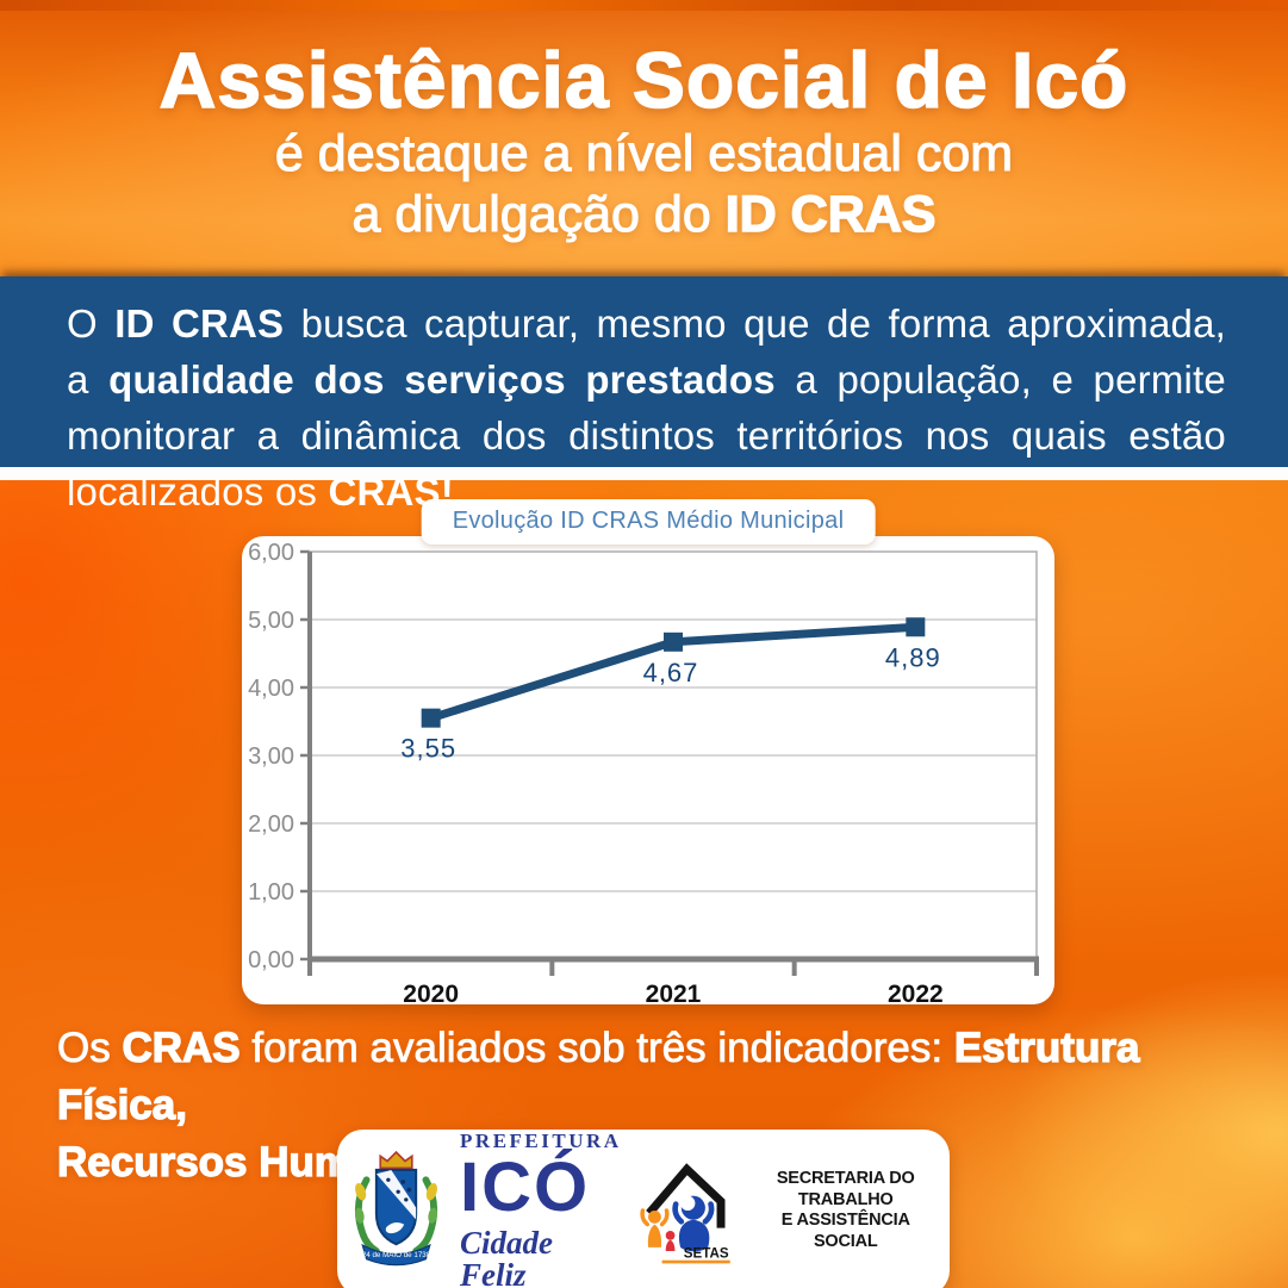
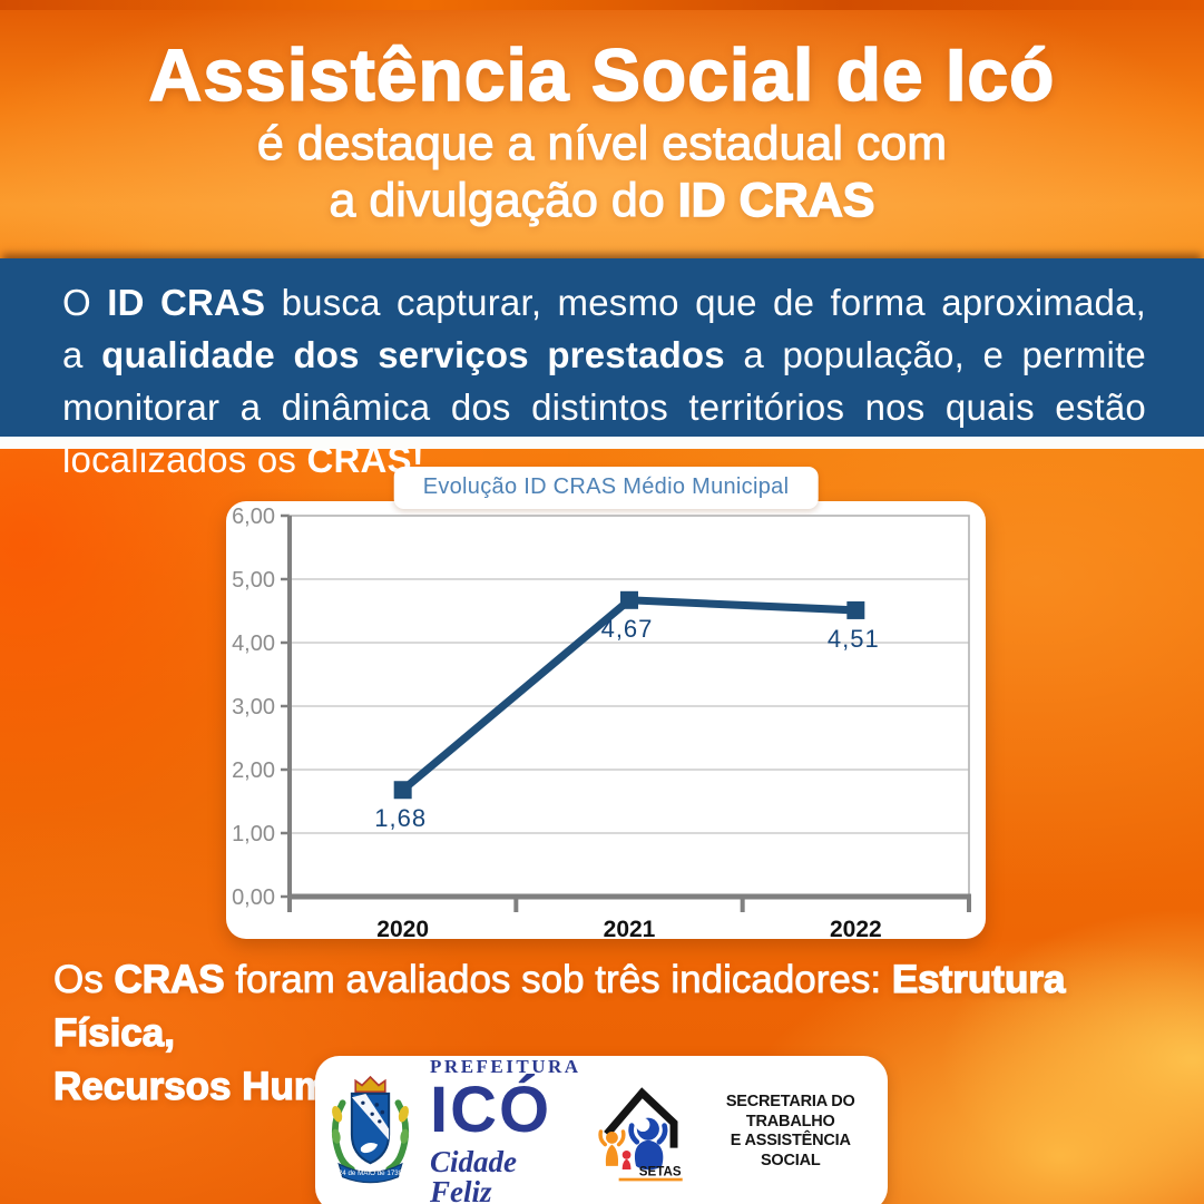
2020: 3,55 -> 1,68
2022: 4,89 -> 4,51
